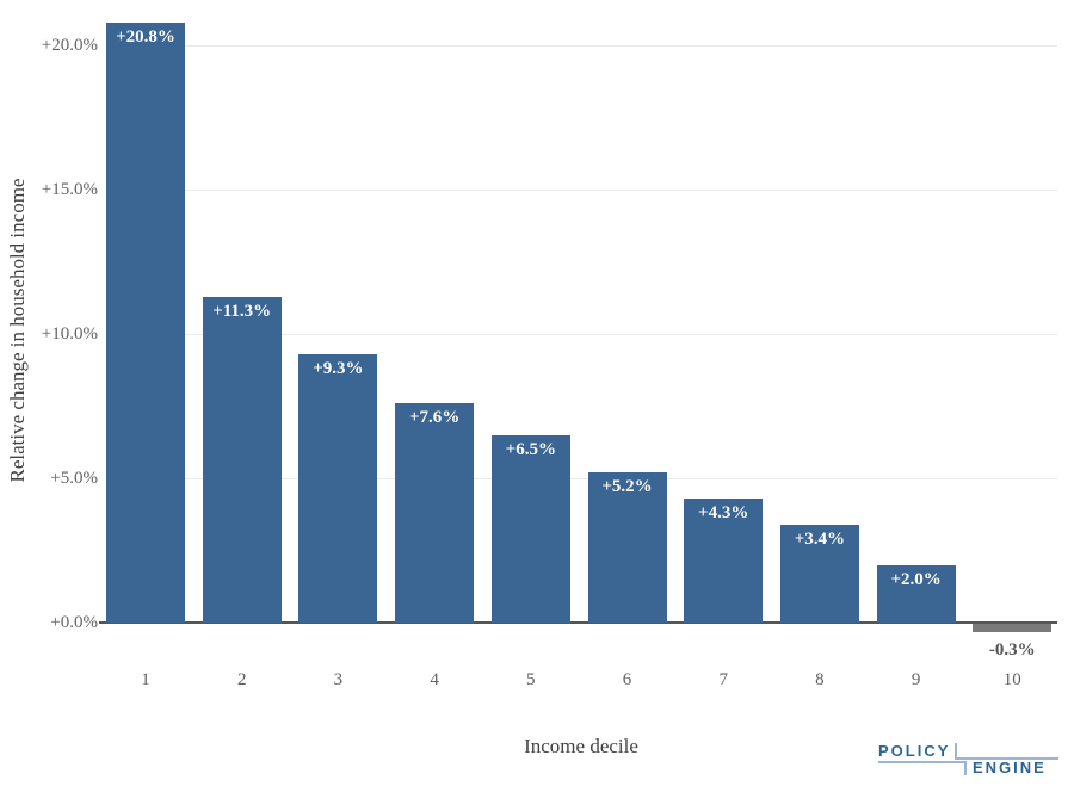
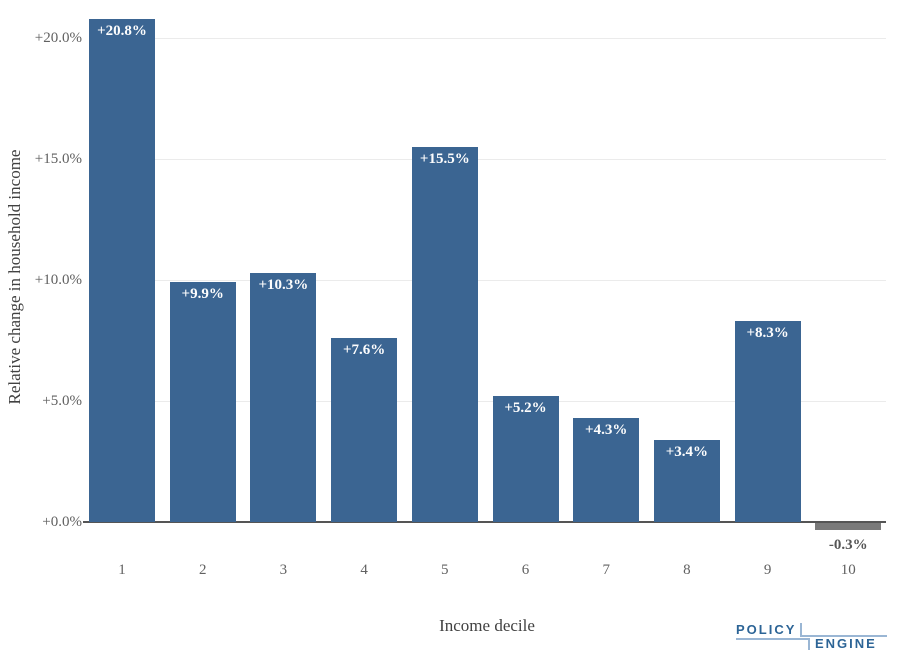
2: +11.3% -> +9.9%
3: +9.3% -> +10.3%
5: +6.5% -> +15.5%
9: +2.0% -> +8.3%
